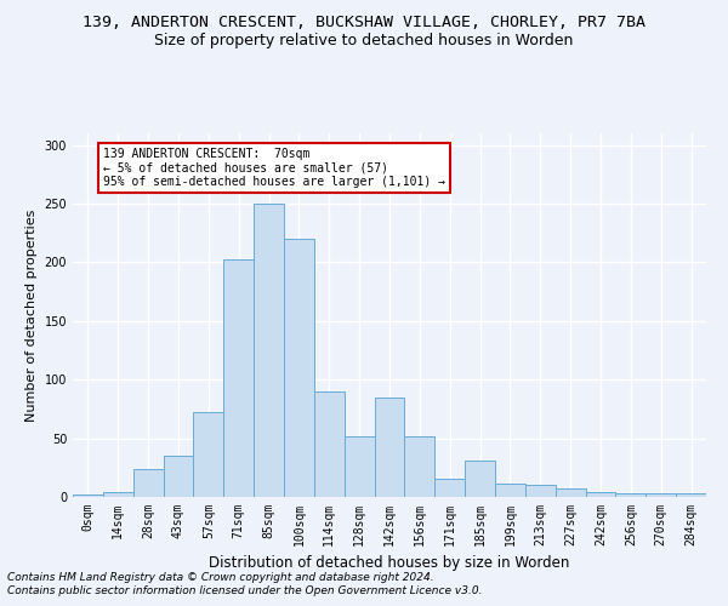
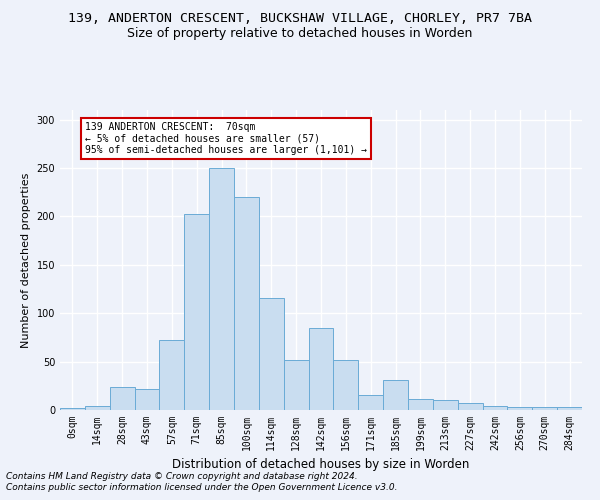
43sqm: 35 -> 22
114sqm: 90 -> 116
